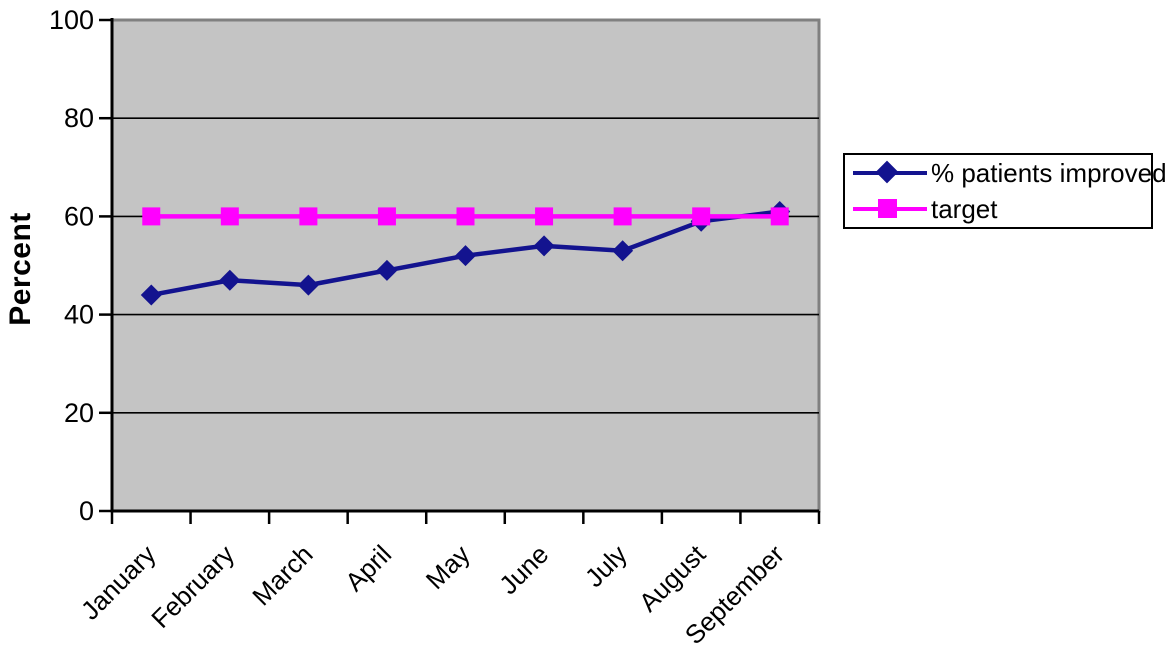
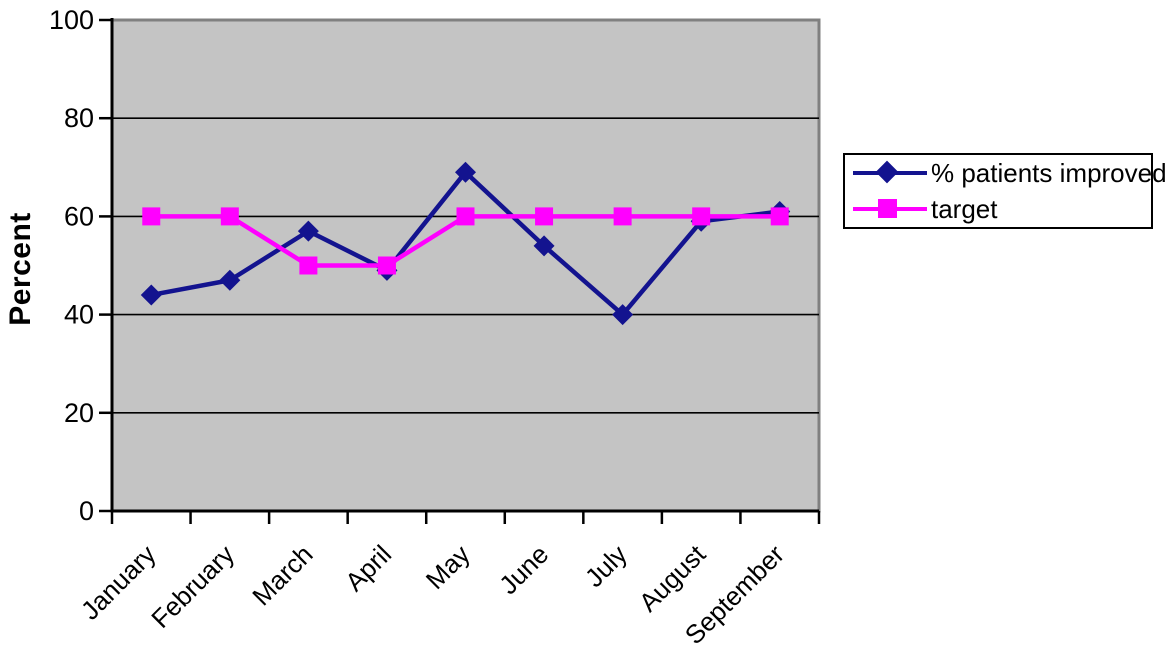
% patients improved/March: 46 -> 57
target/March: 60 -> 50
target/April: 60 -> 50
% patients improved/May: 52 -> 69
% patients improved/July: 53 -> 40
